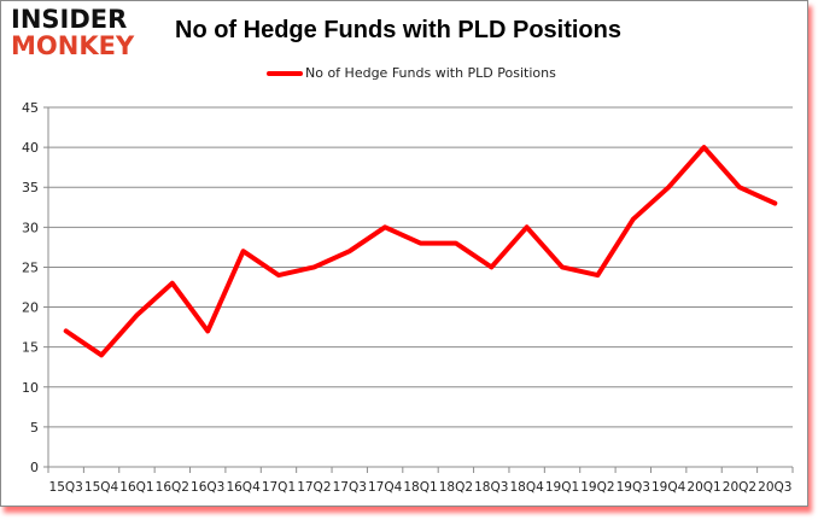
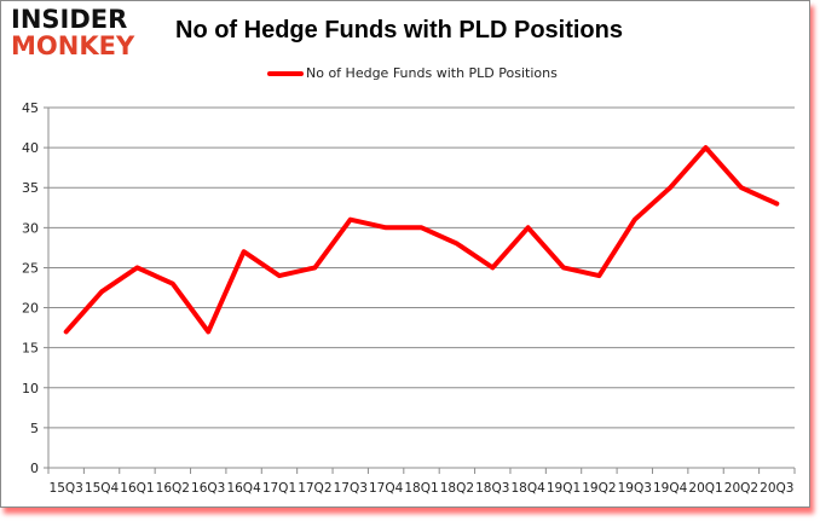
15Q4: 14 -> 22
16Q1: 19 -> 25
17Q3: 27 -> 31
18Q1: 28 -> 30
